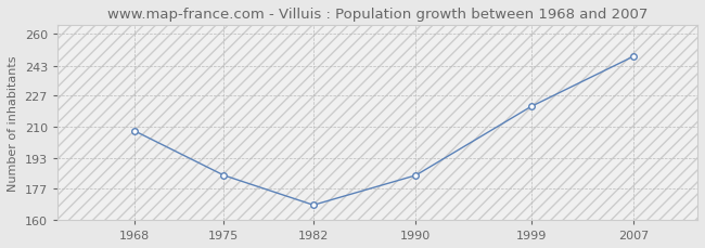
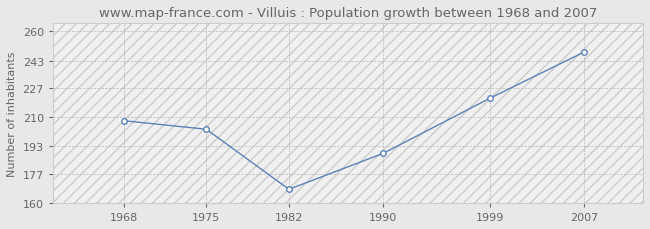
1975: 184 -> 203
1990: 184 -> 189
